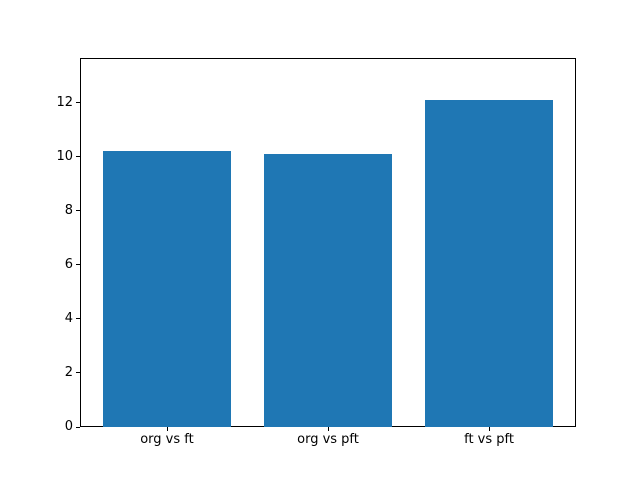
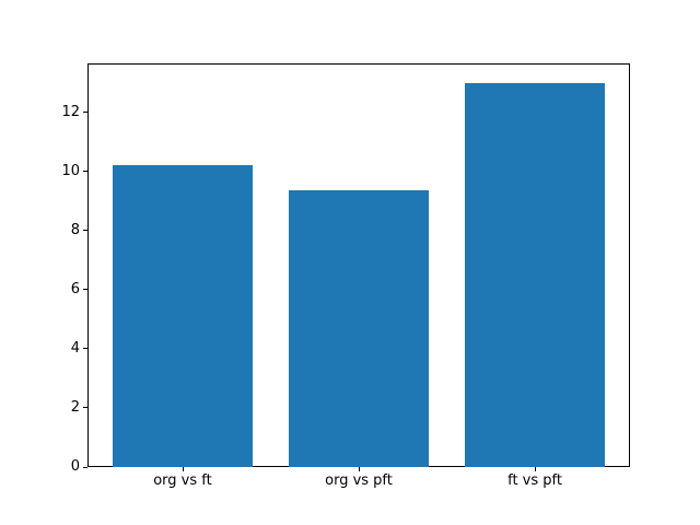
org vs pft: 10.1 -> 9.3
ft vs pft: 12.1 -> 13.0
